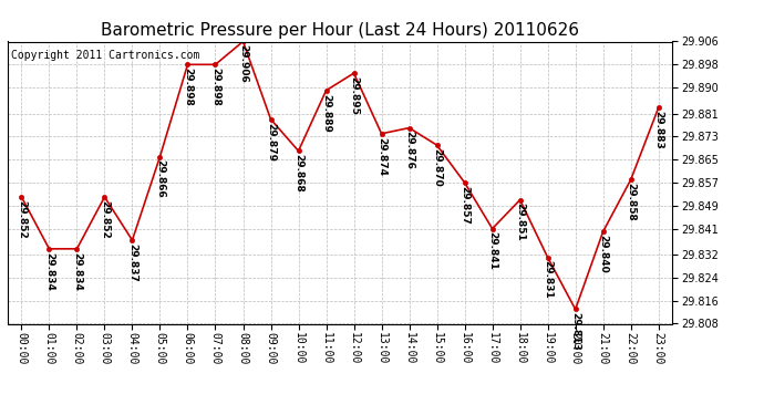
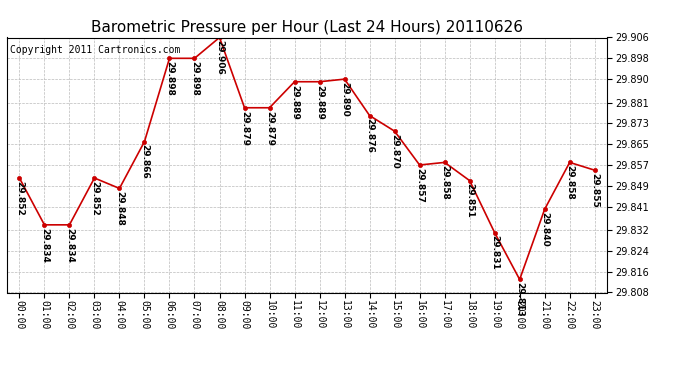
04:00: 29.837 -> 29.848
10:00: 29.868 -> 29.879
12:00: 29.895 -> 29.889
13:00: 29.874 -> 29.890
17:00: 29.841 -> 29.858
23:00: 29.883 -> 29.855
